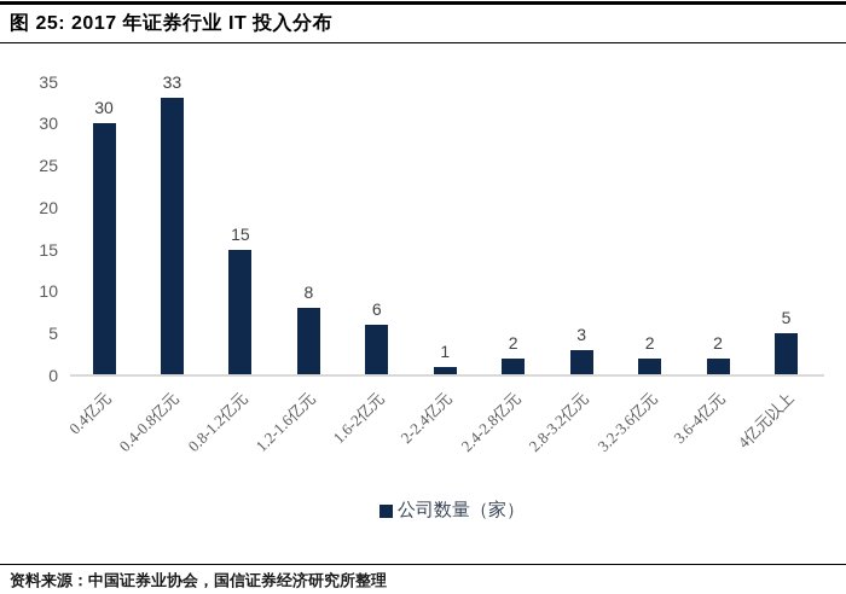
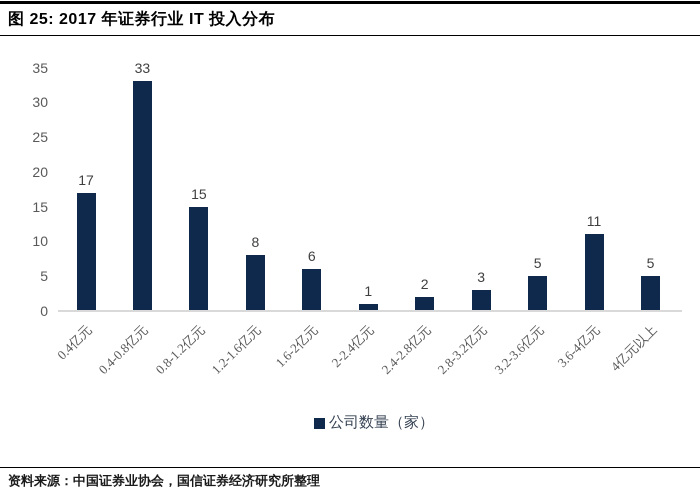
0.4亿元: 30 -> 17
3.2-3.6亿元: 2 -> 5
3.6-4亿元: 2 -> 11
